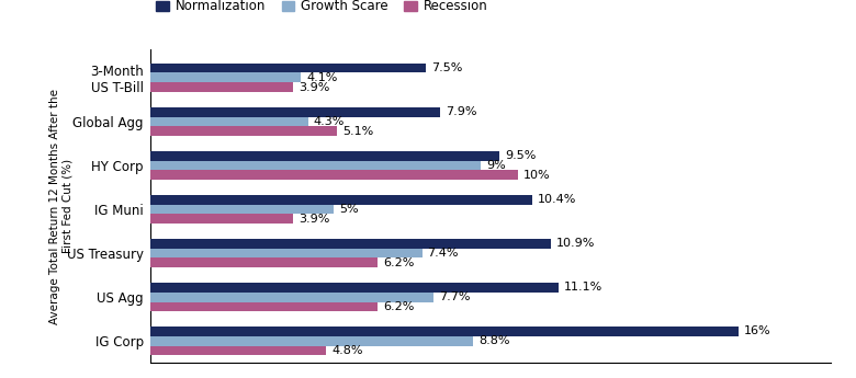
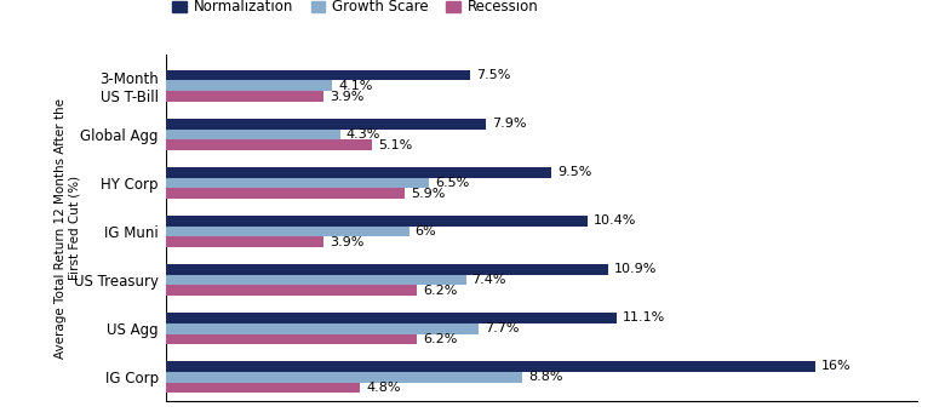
Growth Scare/HY Corp: 9% -> 6.5%
Recession/HY Corp: 10% -> 5.9%
Growth Scare/IG Muni: 5% -> 6%
